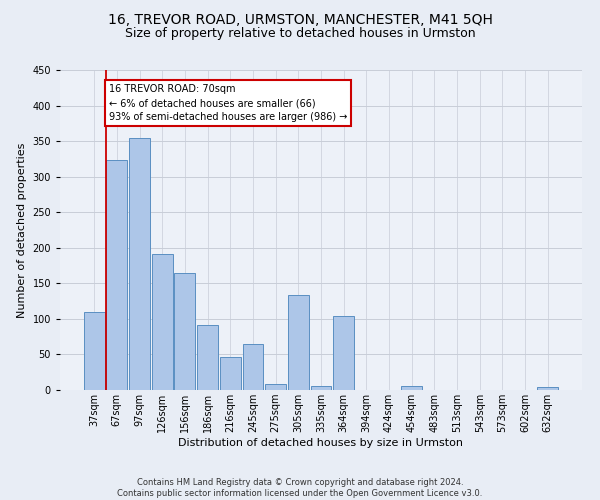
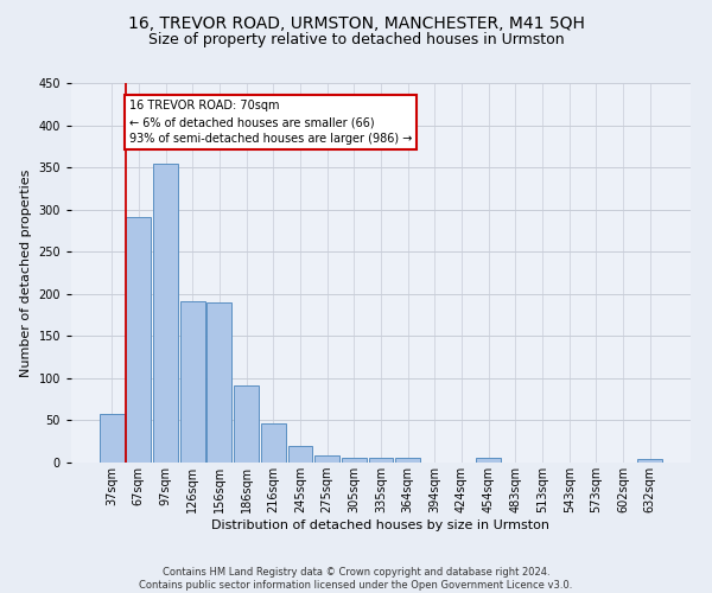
37sqm: 110 -> 58
67sqm: 324 -> 291
156sqm: 164 -> 190
245sqm: 64 -> 19
305sqm: 134 -> 5
364sqm: 104 -> 5
